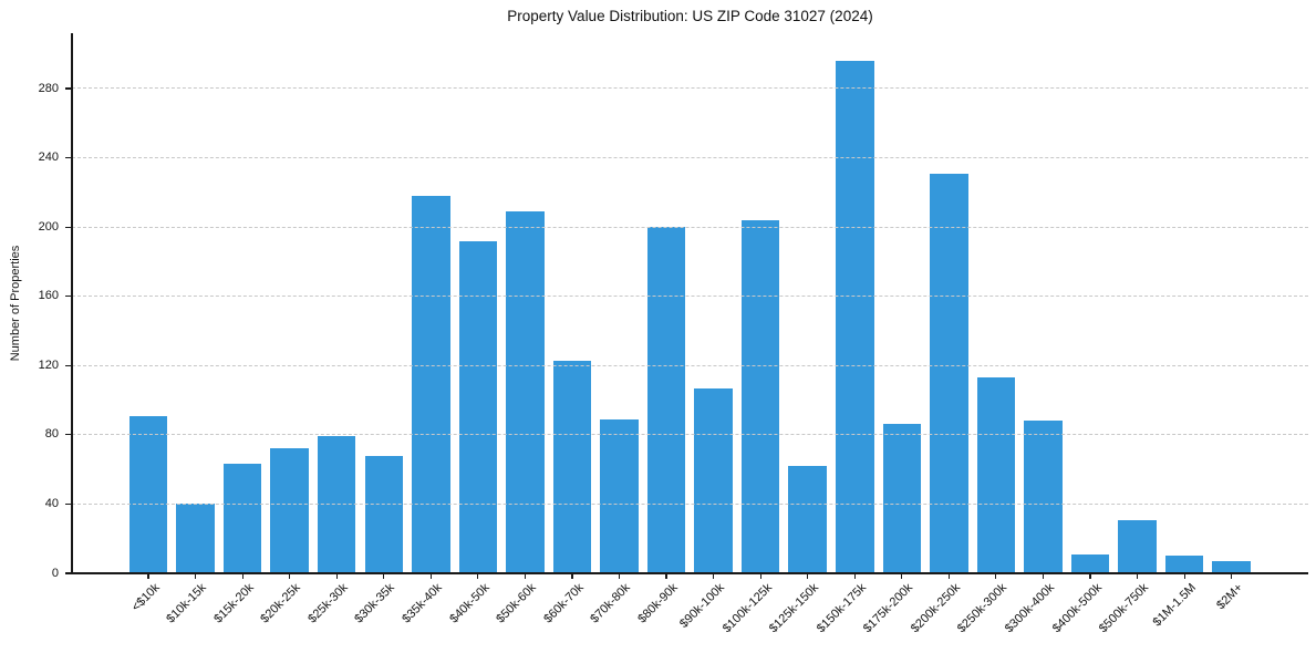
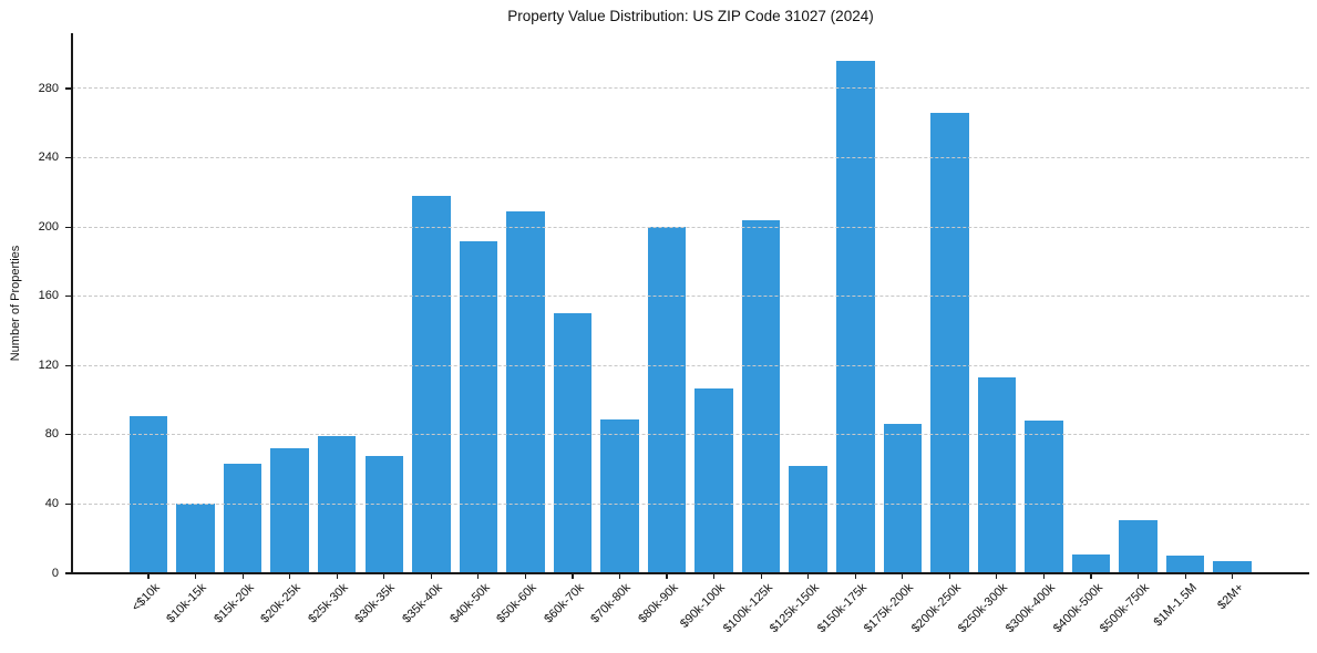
$60k-70k: 123 -> 150
$200k-250k: 231 -> 266
